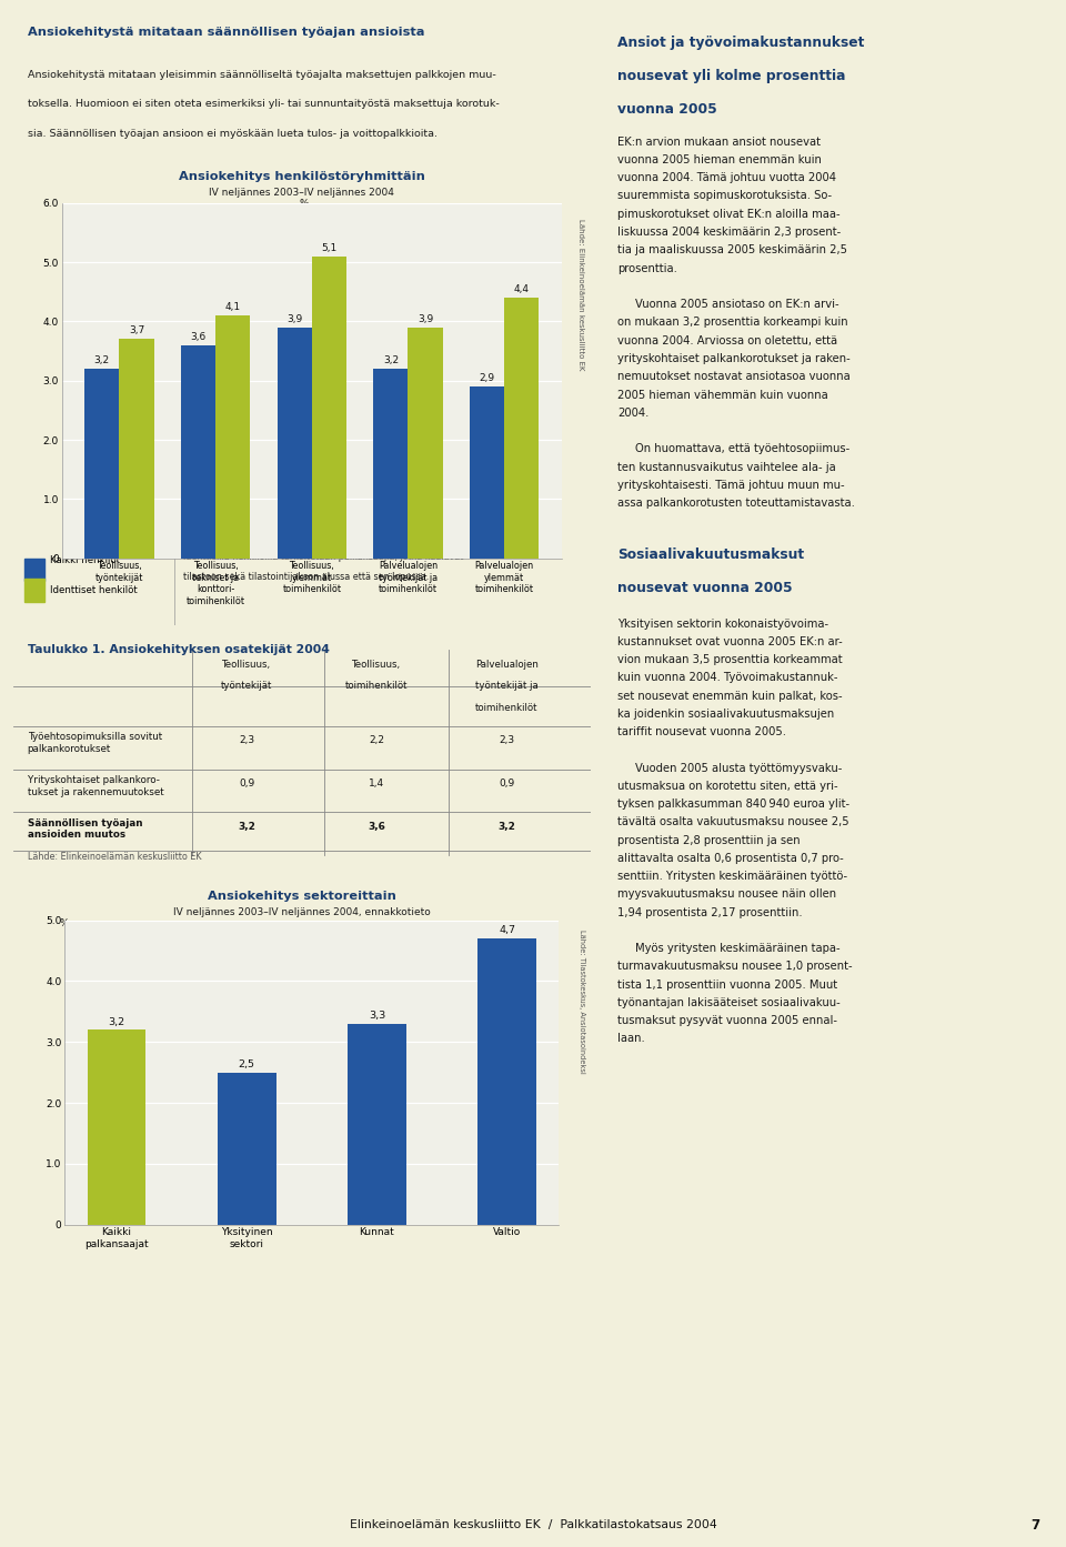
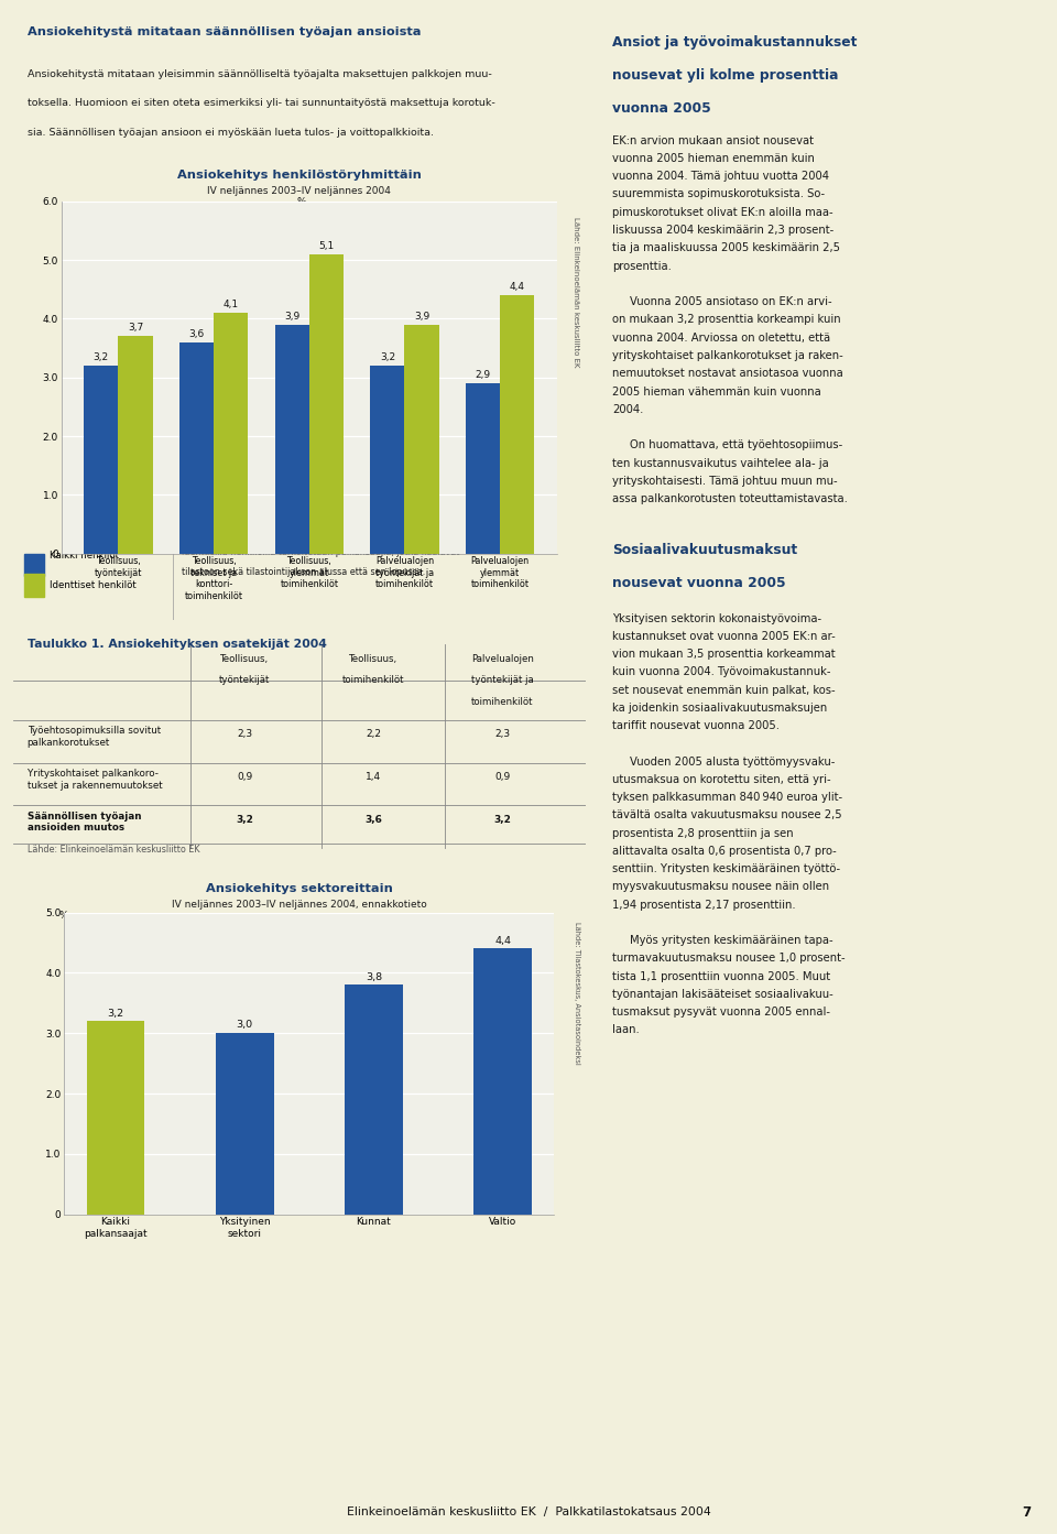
Yksityinen sektori: 2,5 -> 3,0
Kunnat: 3,3 -> 3,8
Valtio: 4,7 -> 4,4
